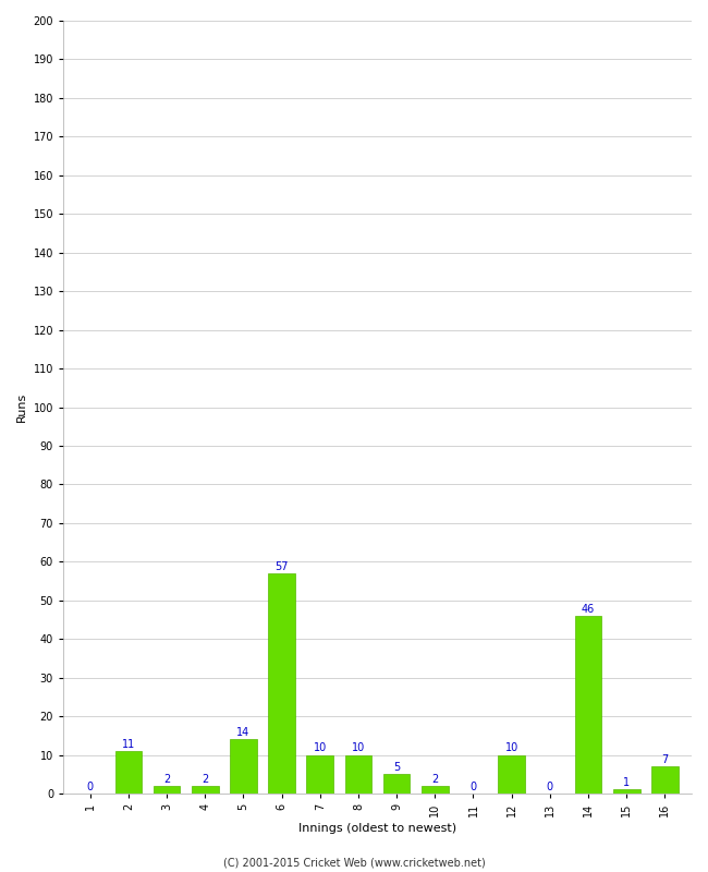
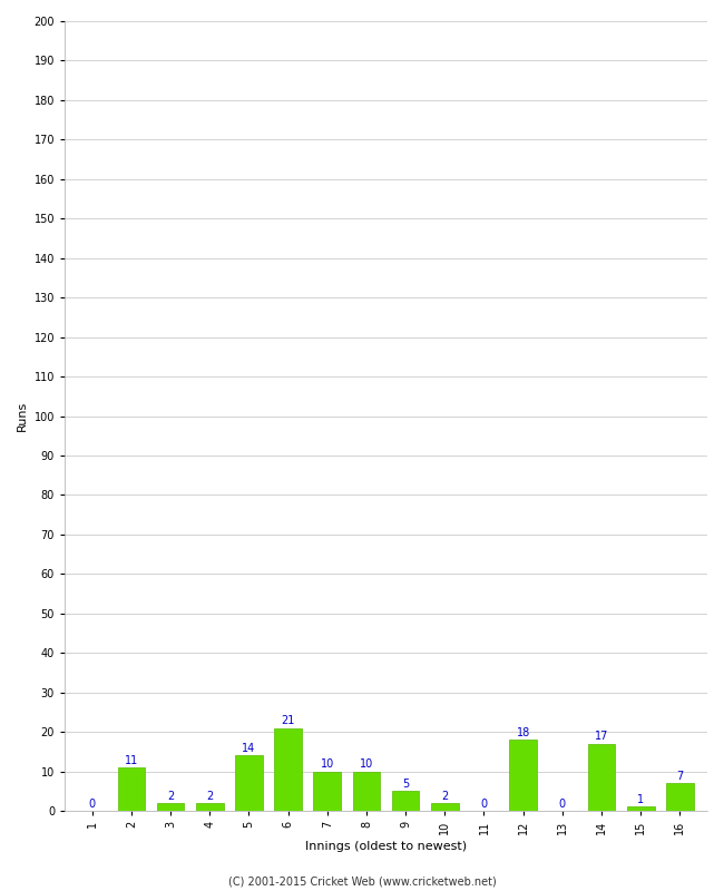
6: 57 -> 21
12: 10 -> 18
14: 46 -> 17
